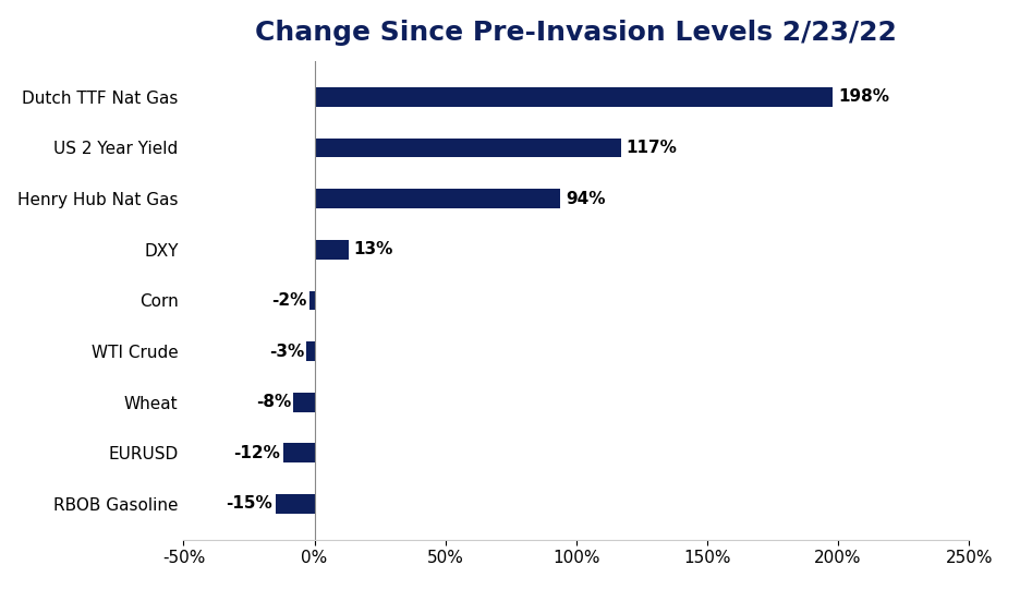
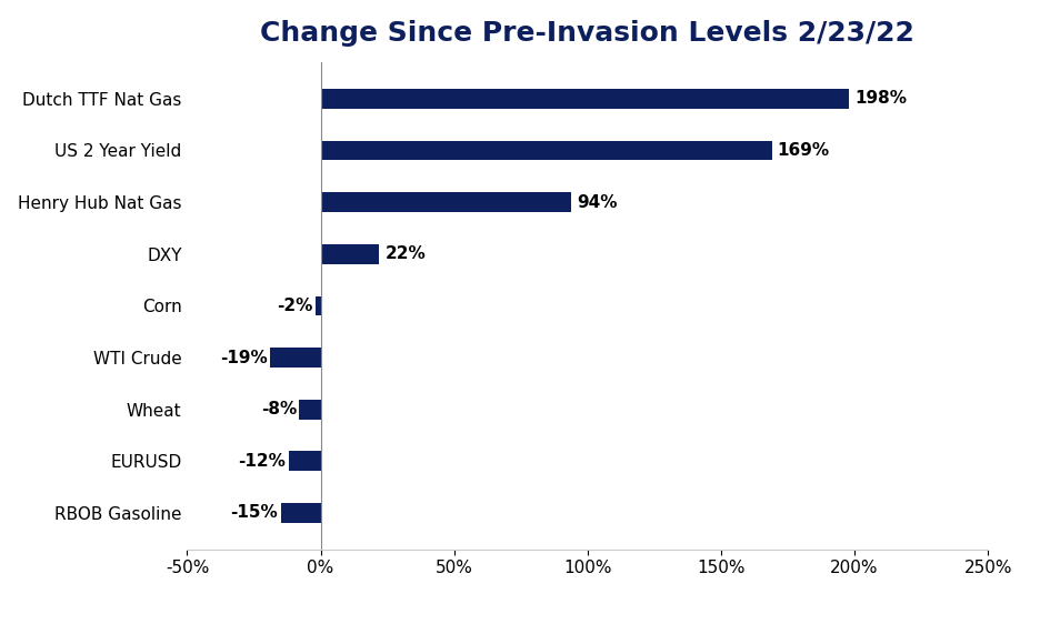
US 2 Year Yield: 117% -> 169%
DXY: 13% -> 22%
WTI Crude: -3% -> -19%
